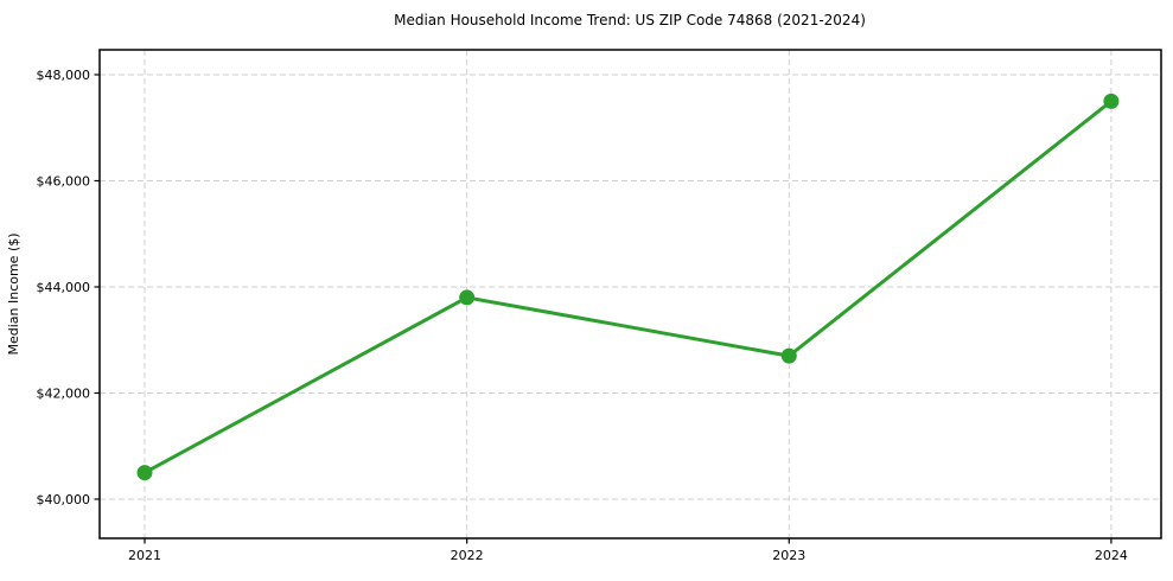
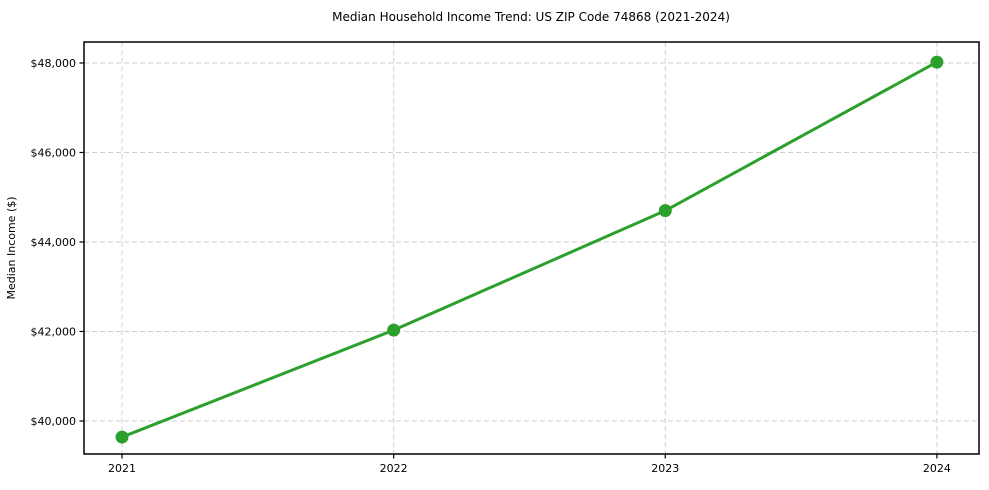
2021: $40500 -> $39600
2022: $43800 -> $42000
2023: $42700 -> $44700
2024: $47500 -> $48000
